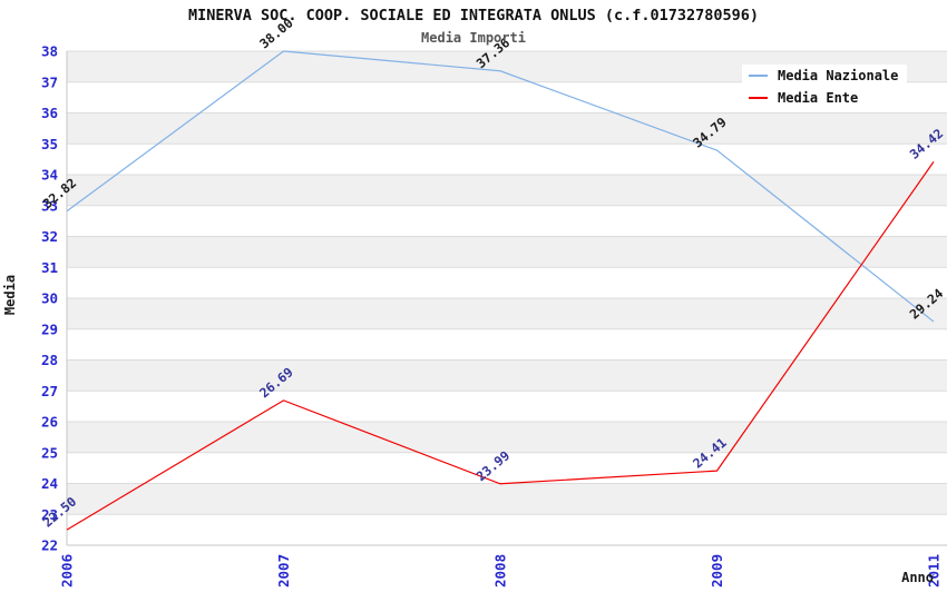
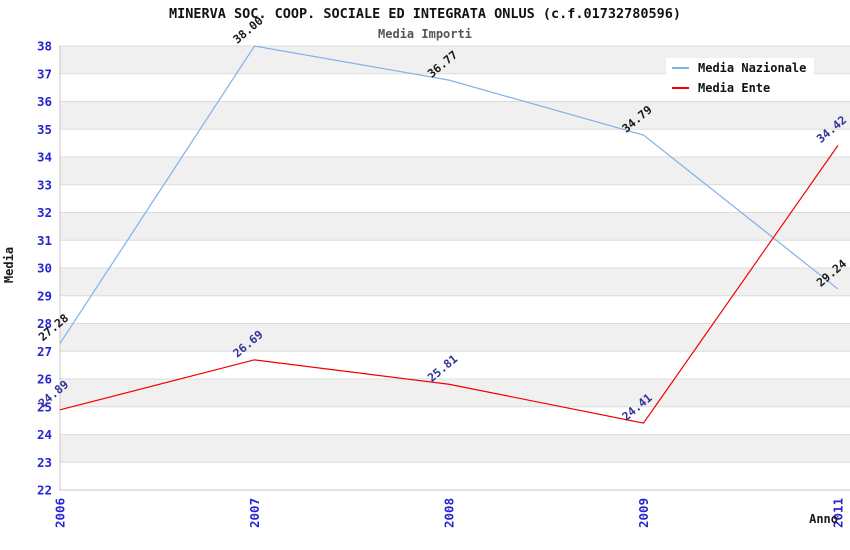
Media Nazionale/2006: 32.82 -> 27.28
Media Ente/2006: 22.50 -> 24.89
Media Nazionale/2008: 37.36 -> 36.77
Media Ente/2008: 23.99 -> 25.81
